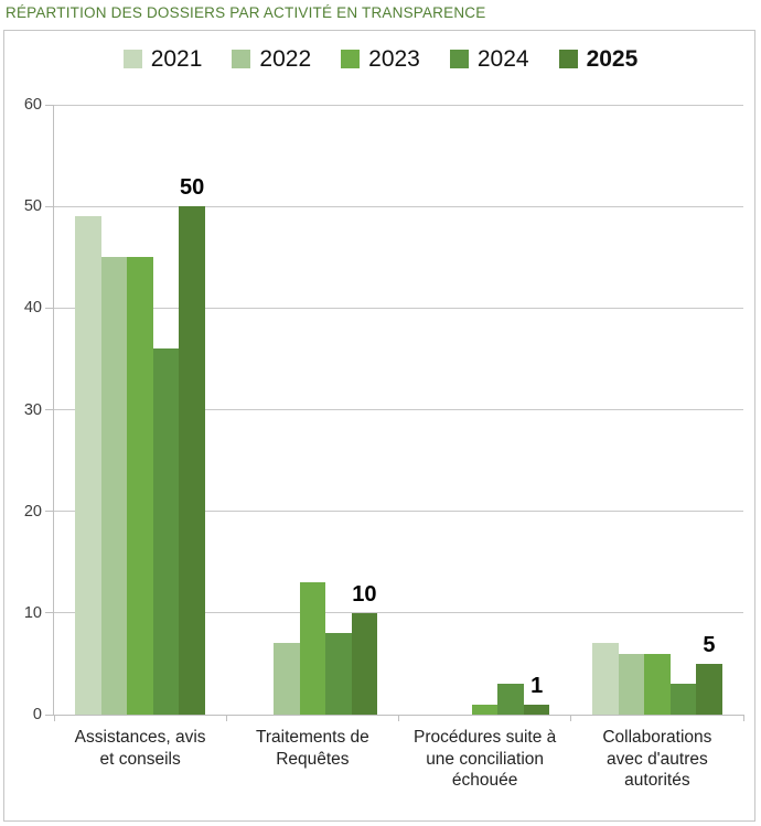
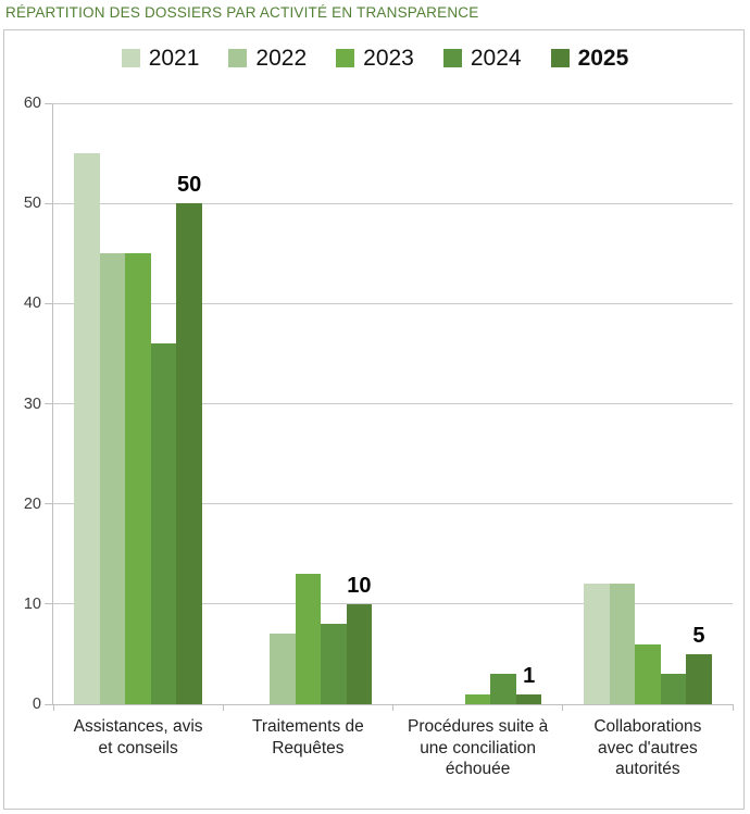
2021/Assistances, avis et conseils: 49 -> 55
2021/Collaborations avec d'autres autorités: 7 -> 12
2022/Collaborations avec d'autres autorités: 6 -> 12
